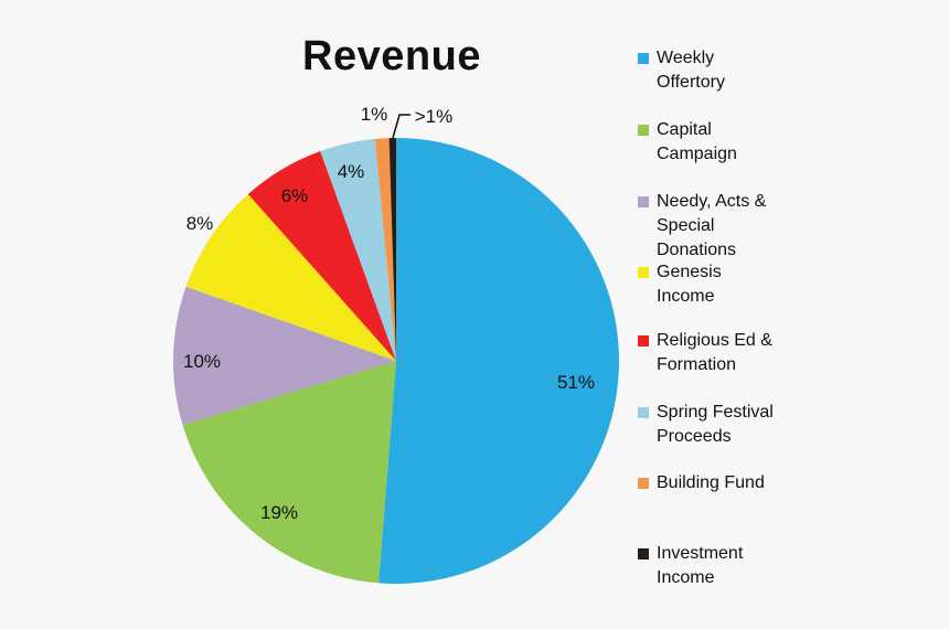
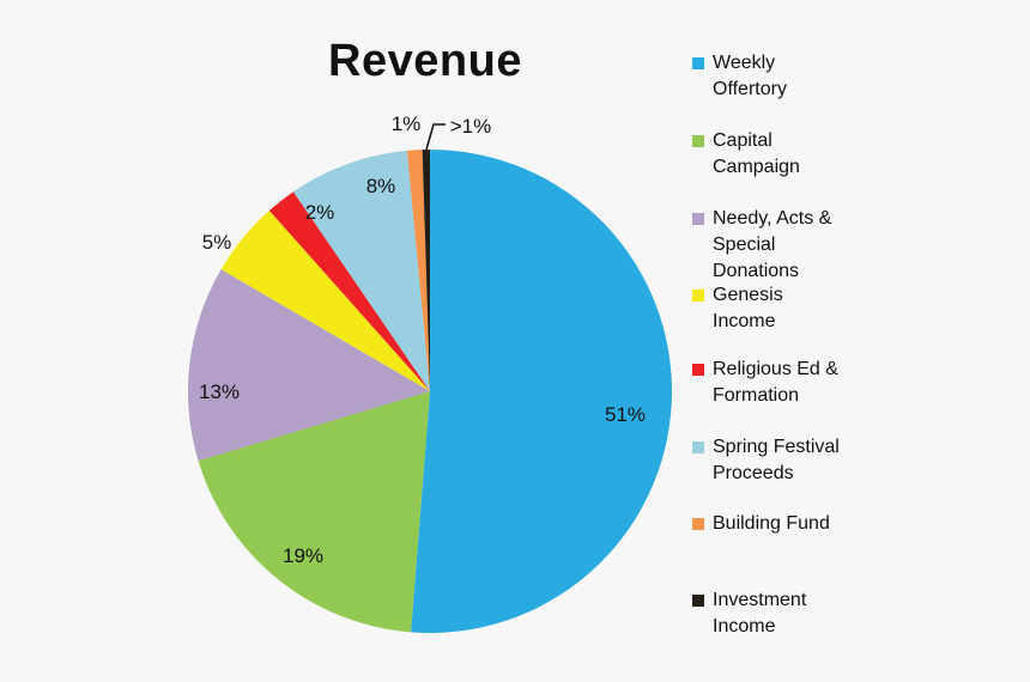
Needy, Acts & Special Donations: 10% -> 13%
Genesis Income: 8% -> 5%
Religious Ed & Formation: 6% -> 2%
Spring Festival Proceeds: 4% -> 8%
